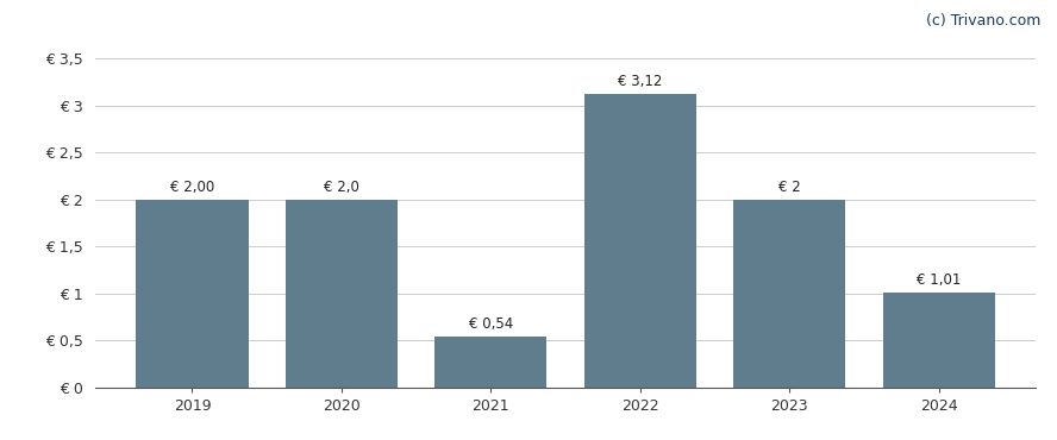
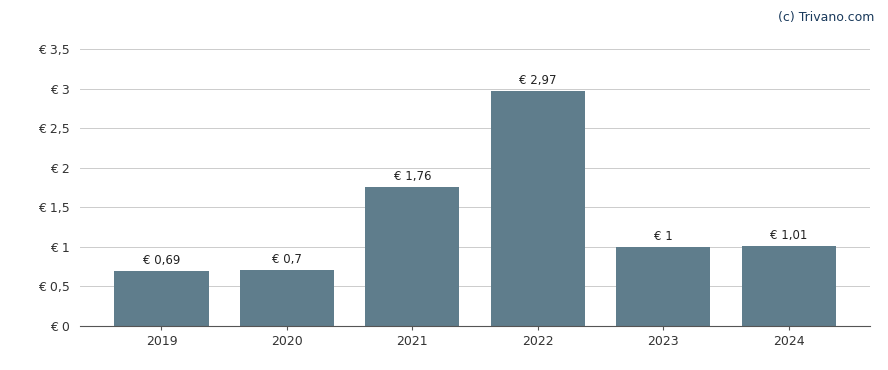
2019: 2 -> 1
2020: 2 -> 1
2021: 0,54 -> 1,76
2022: 3,12 -> 2,97
2023: 2 -> 1
